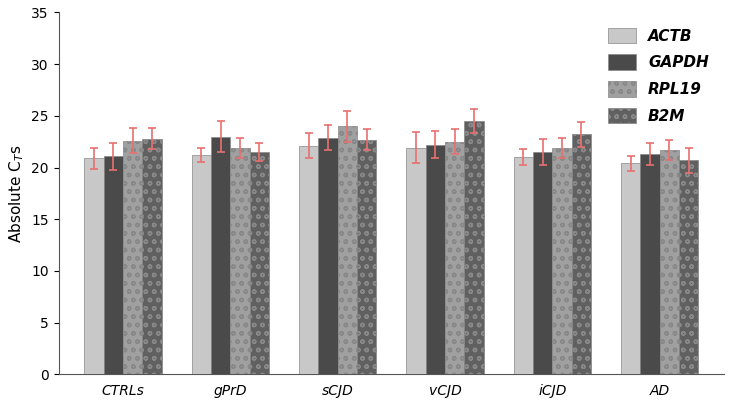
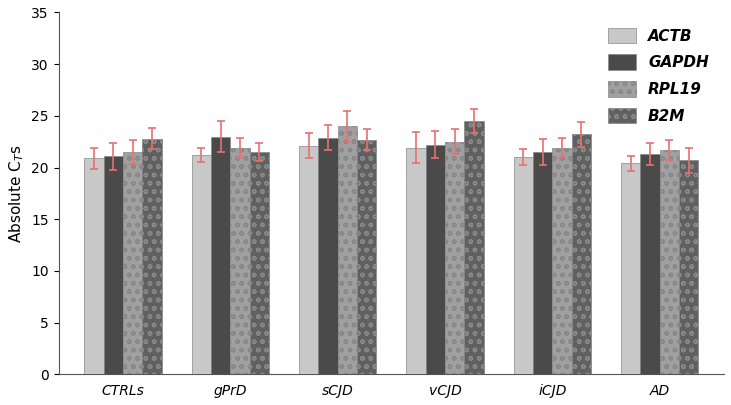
RPL19/CTRLs: 22.6 -> 21.5
